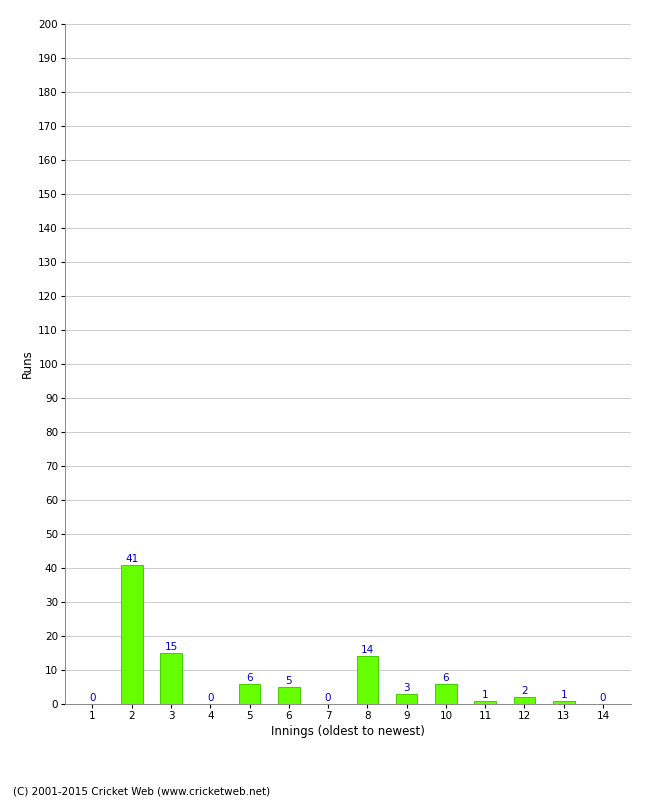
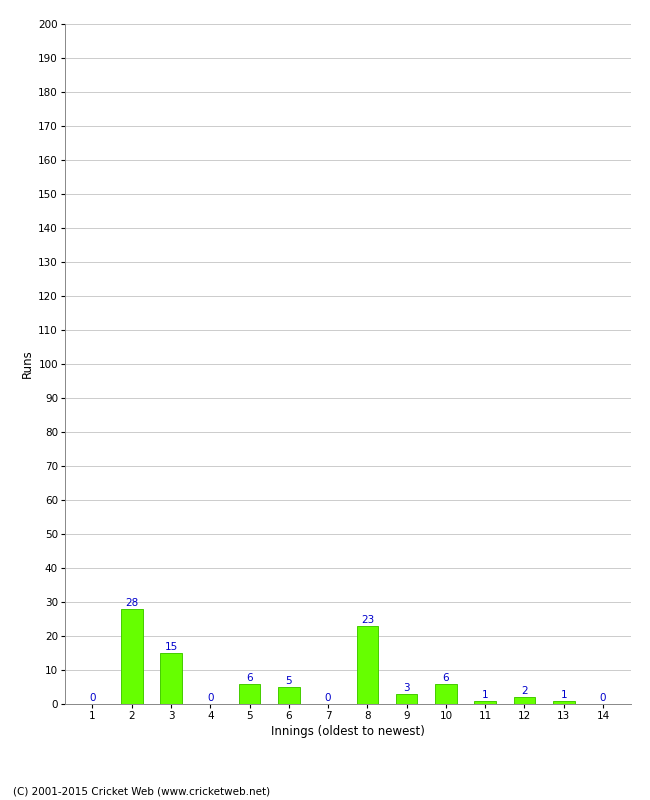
2: 41 -> 28
8: 14 -> 23
